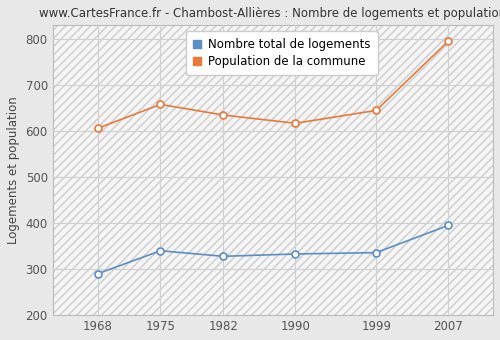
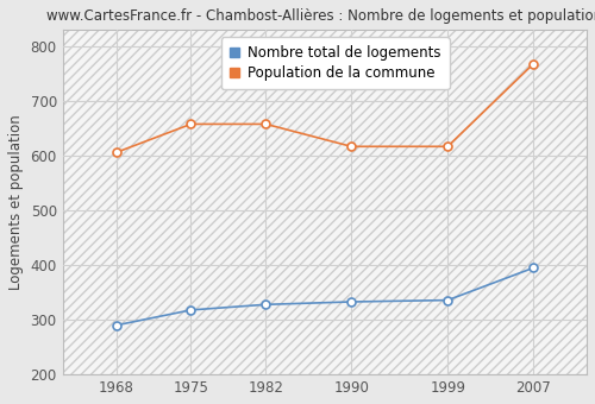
Nombre total de logements/1975: 340 -> 318
Population de la commune/1982: 635 -> 658
Population de la commune/1999: 645 -> 617
Population de la commune/2007: 795 -> 768
